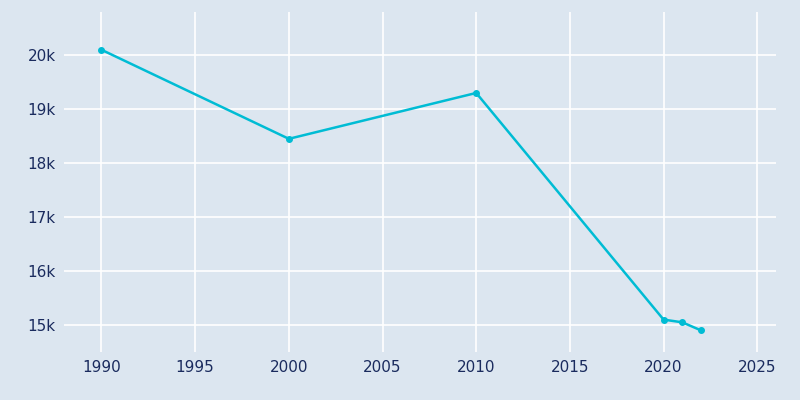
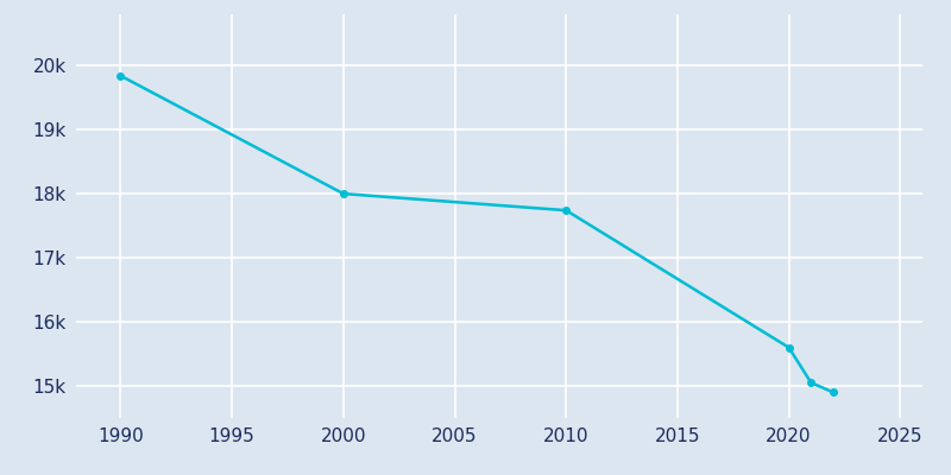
1990: 20.10k -> 19.84k
2000: 18.45k -> 18.00k
2010: 19.30k -> 17.74k
2020: 15.10k -> 15.60k
